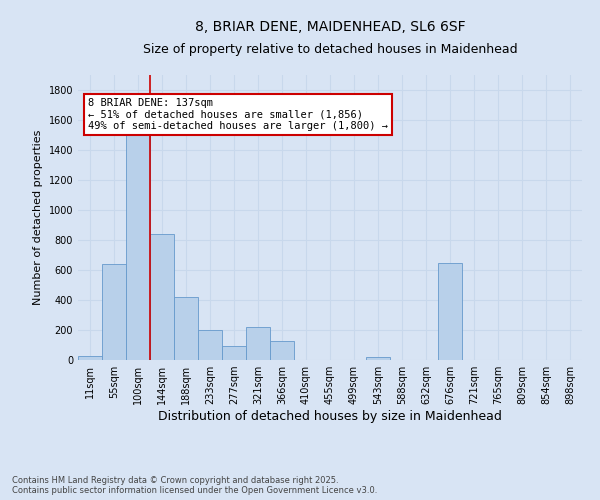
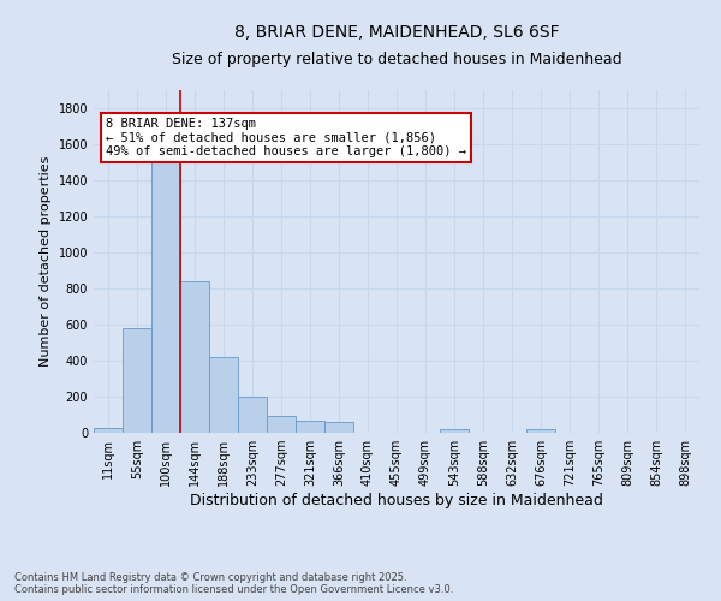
55sqm: 640 -> 580
321sqm: 220 -> 60
366sqm: 130 -> 60
676sqm: 650 -> 20
